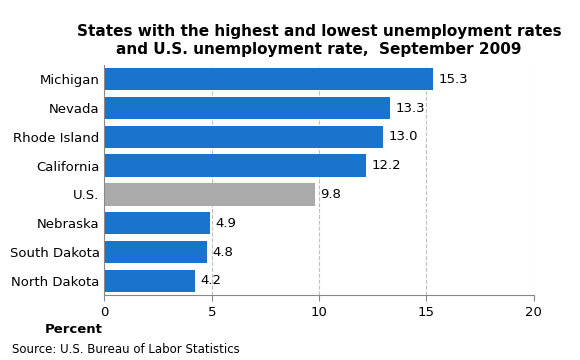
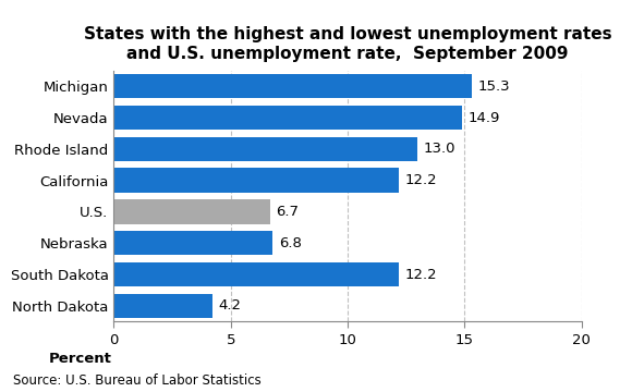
Nevada: 13.3 -> 14.9
U.S.: 9.8 -> 6.7
Nebraska: 4.9 -> 6.8
South Dakota: 4.8 -> 12.2
